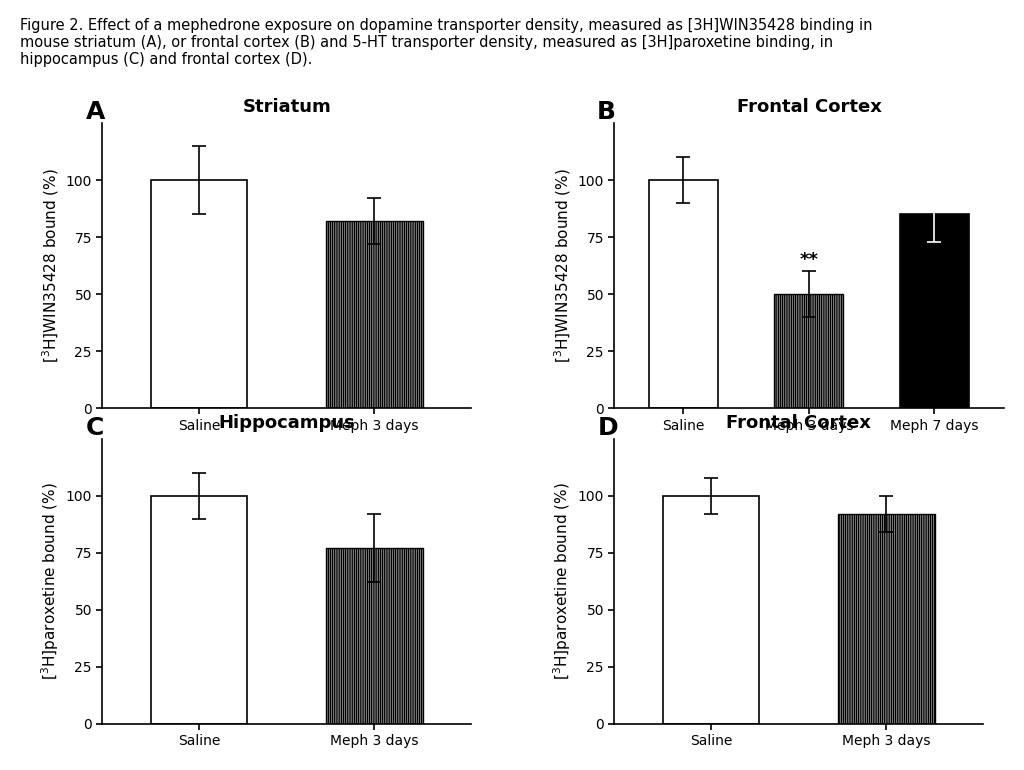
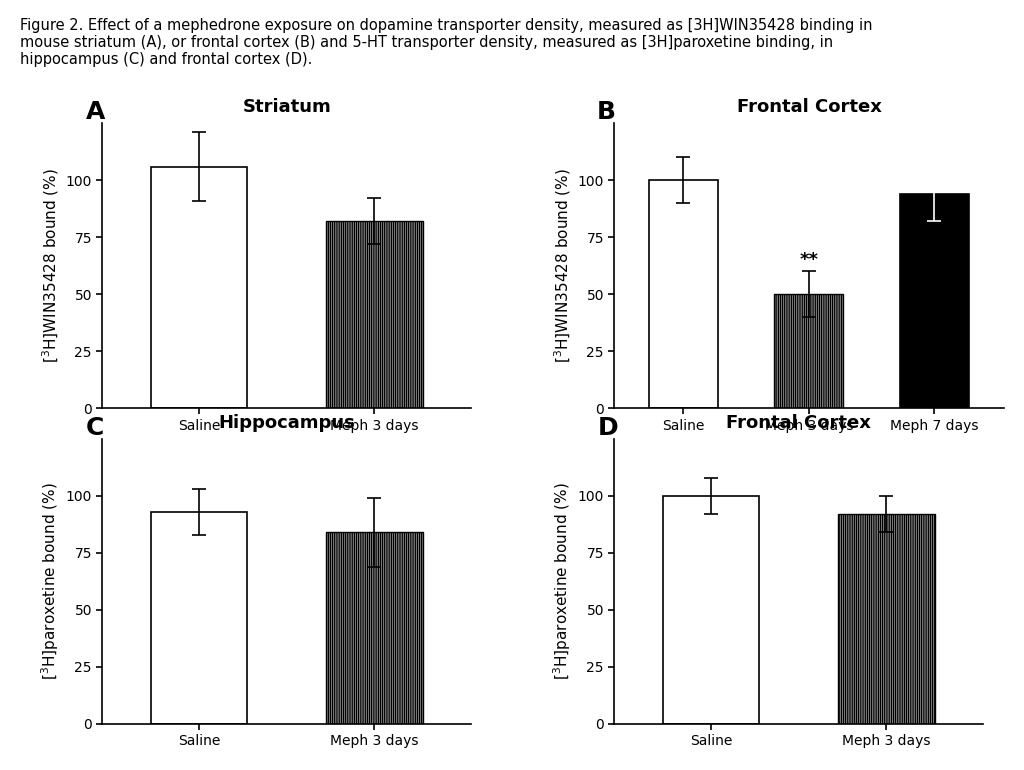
Striatum/Saline: 100 -> 106
Meph 7 days: 85 -> 94
Hippocampus/Saline: 100 -> 93
Hippocampus/Meph 3 days: 77 -> 84
